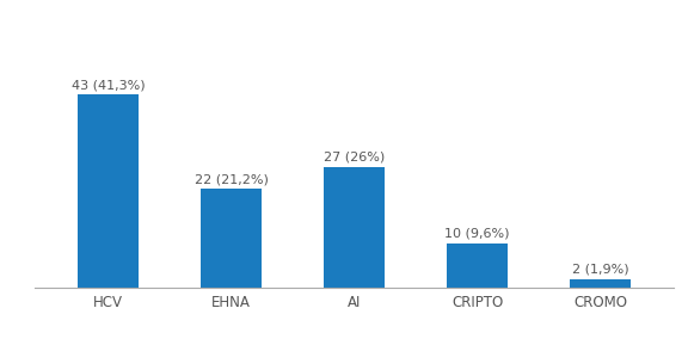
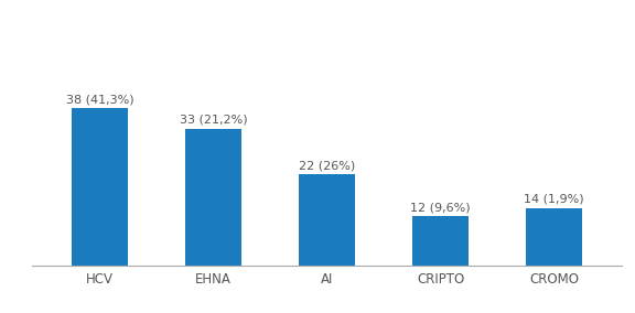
HCV: 43 -> 38
EHNA: 22 -> 33
AI: 27 -> 22
CRIPTO: 10 -> 12
CROMO: 2 -> 14
